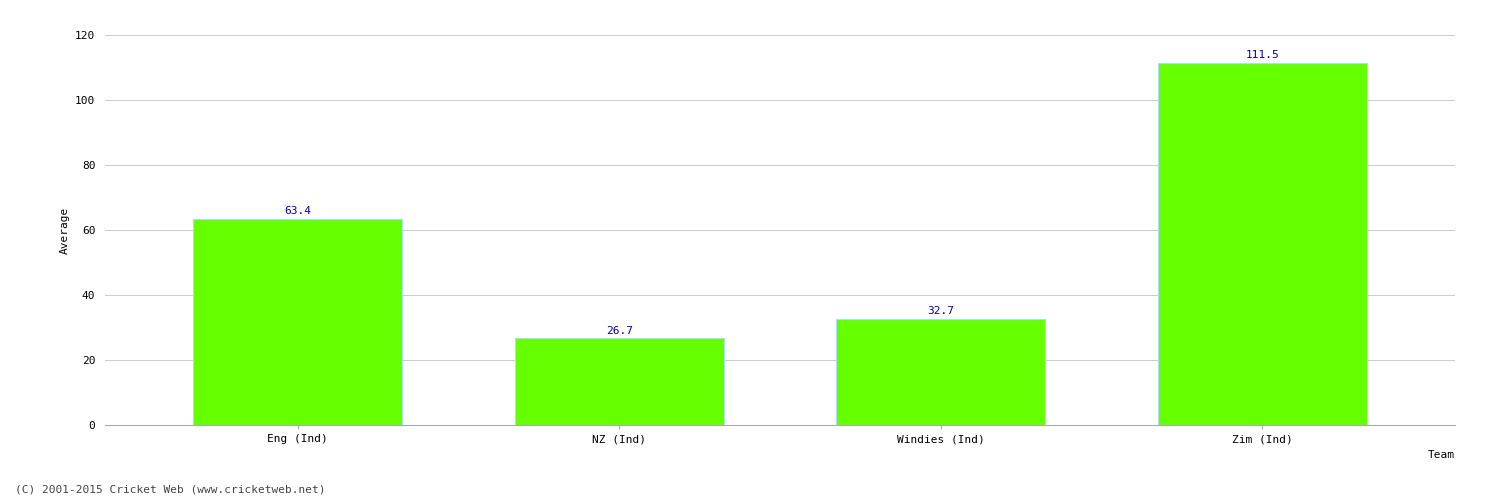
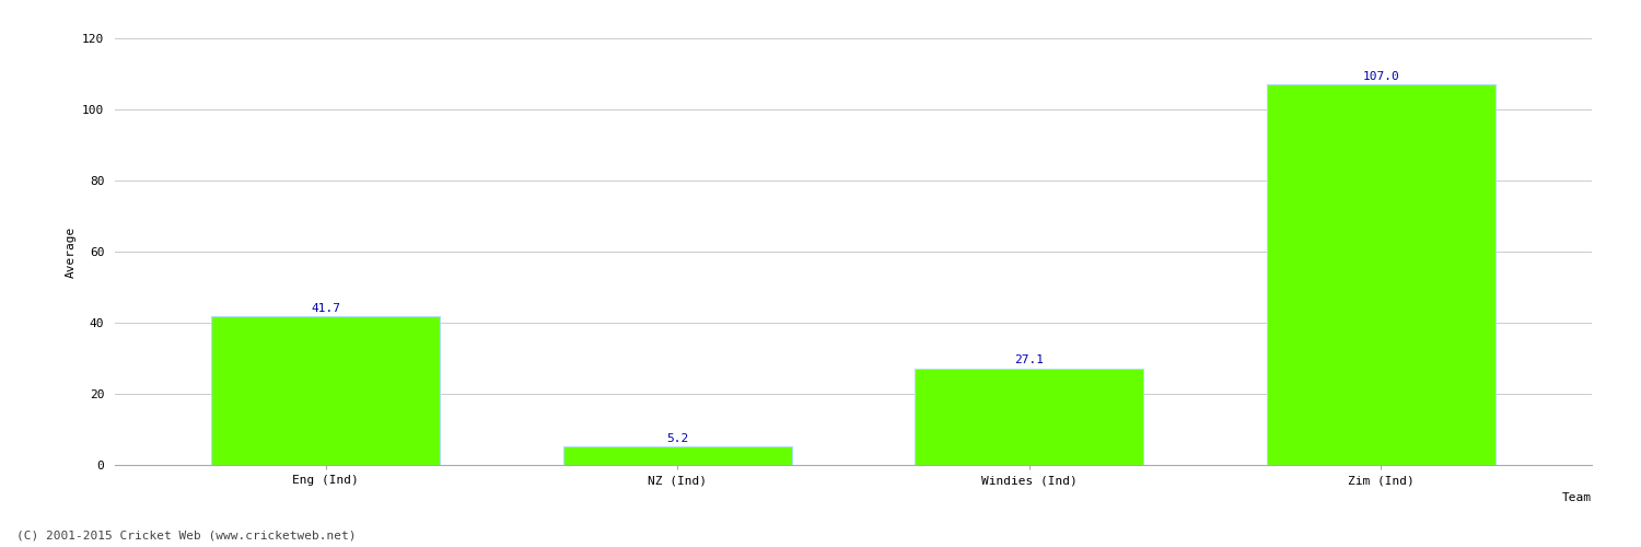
Eng (Ind): 63.4 -> 41.7
NZ (Ind): 26.7 -> 5.2
Windies (Ind): 32.7 -> 27.1
Zim (Ind): 111.5 -> 107.0
